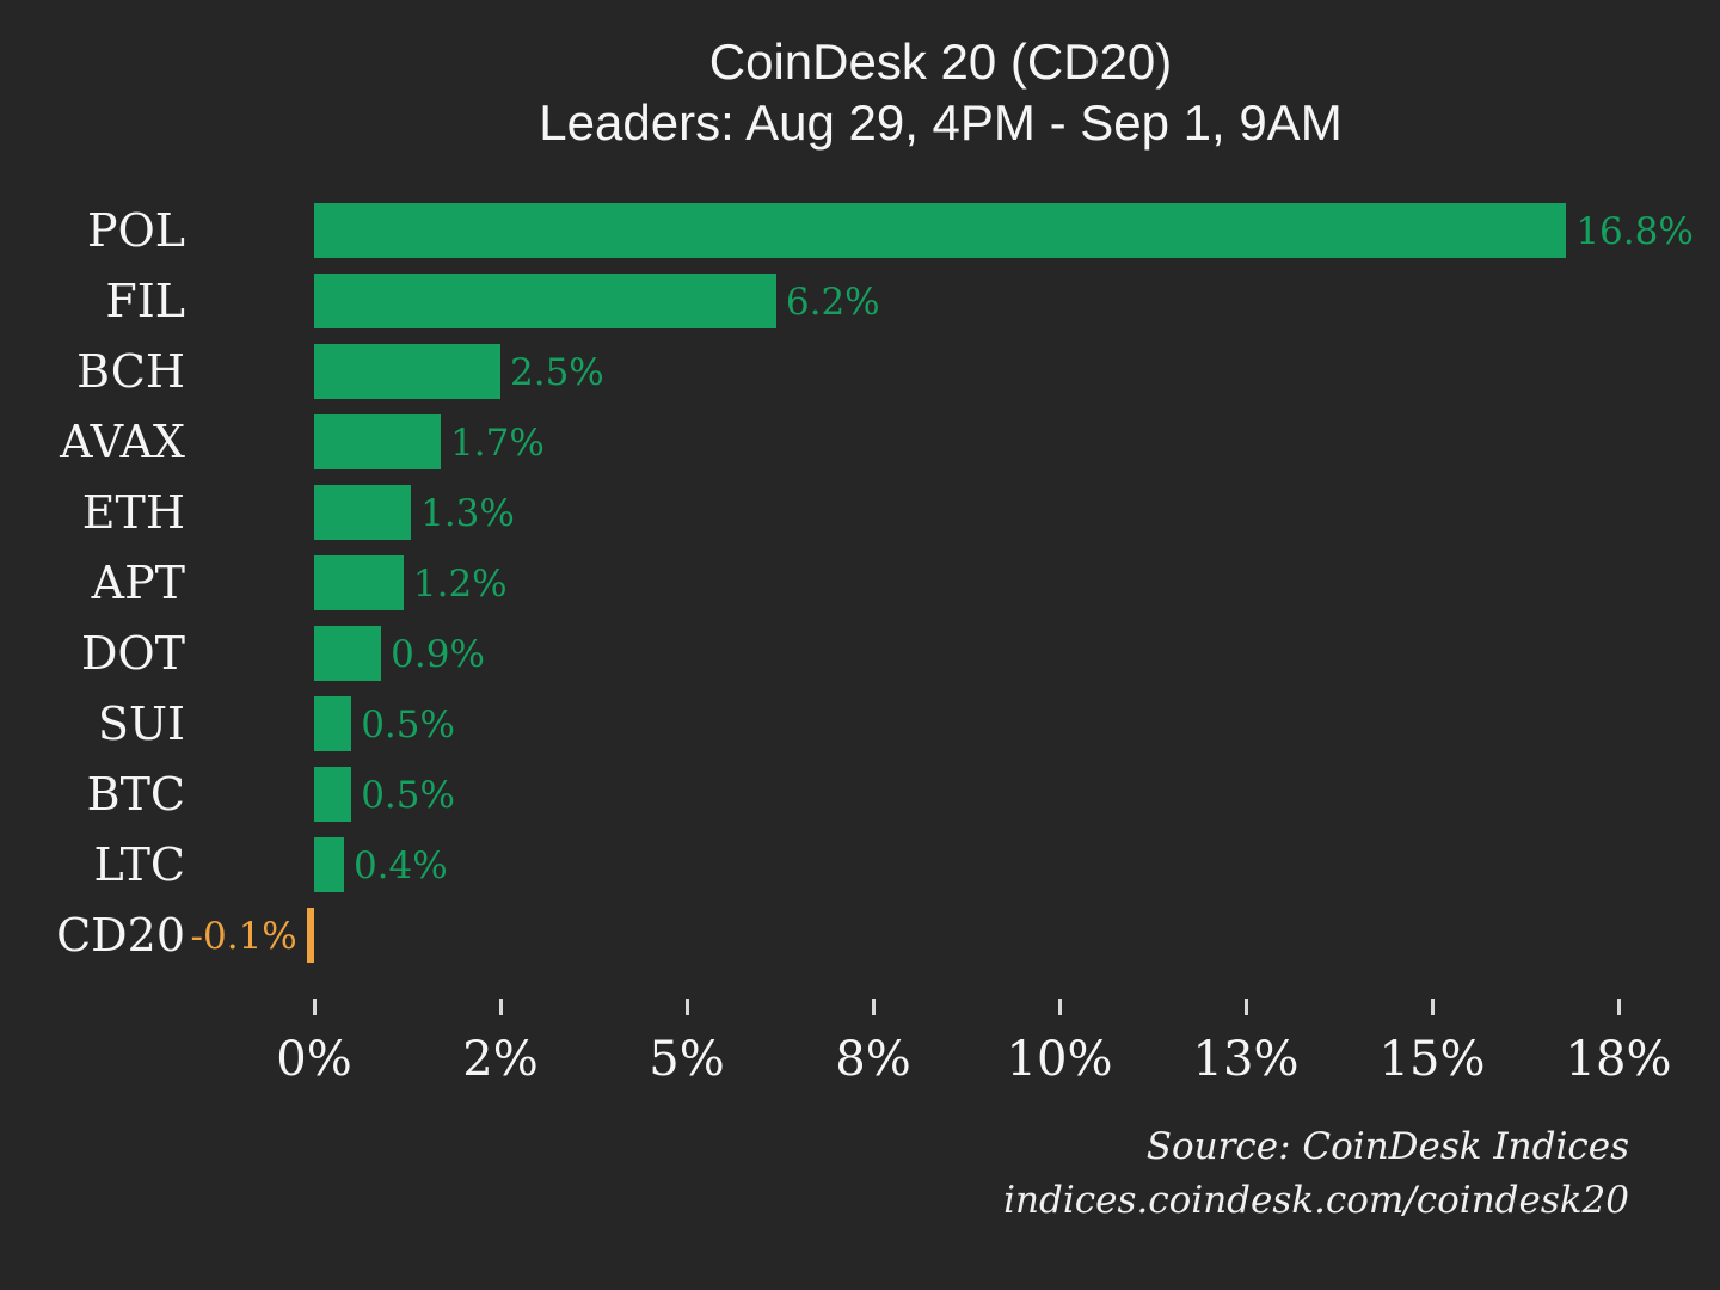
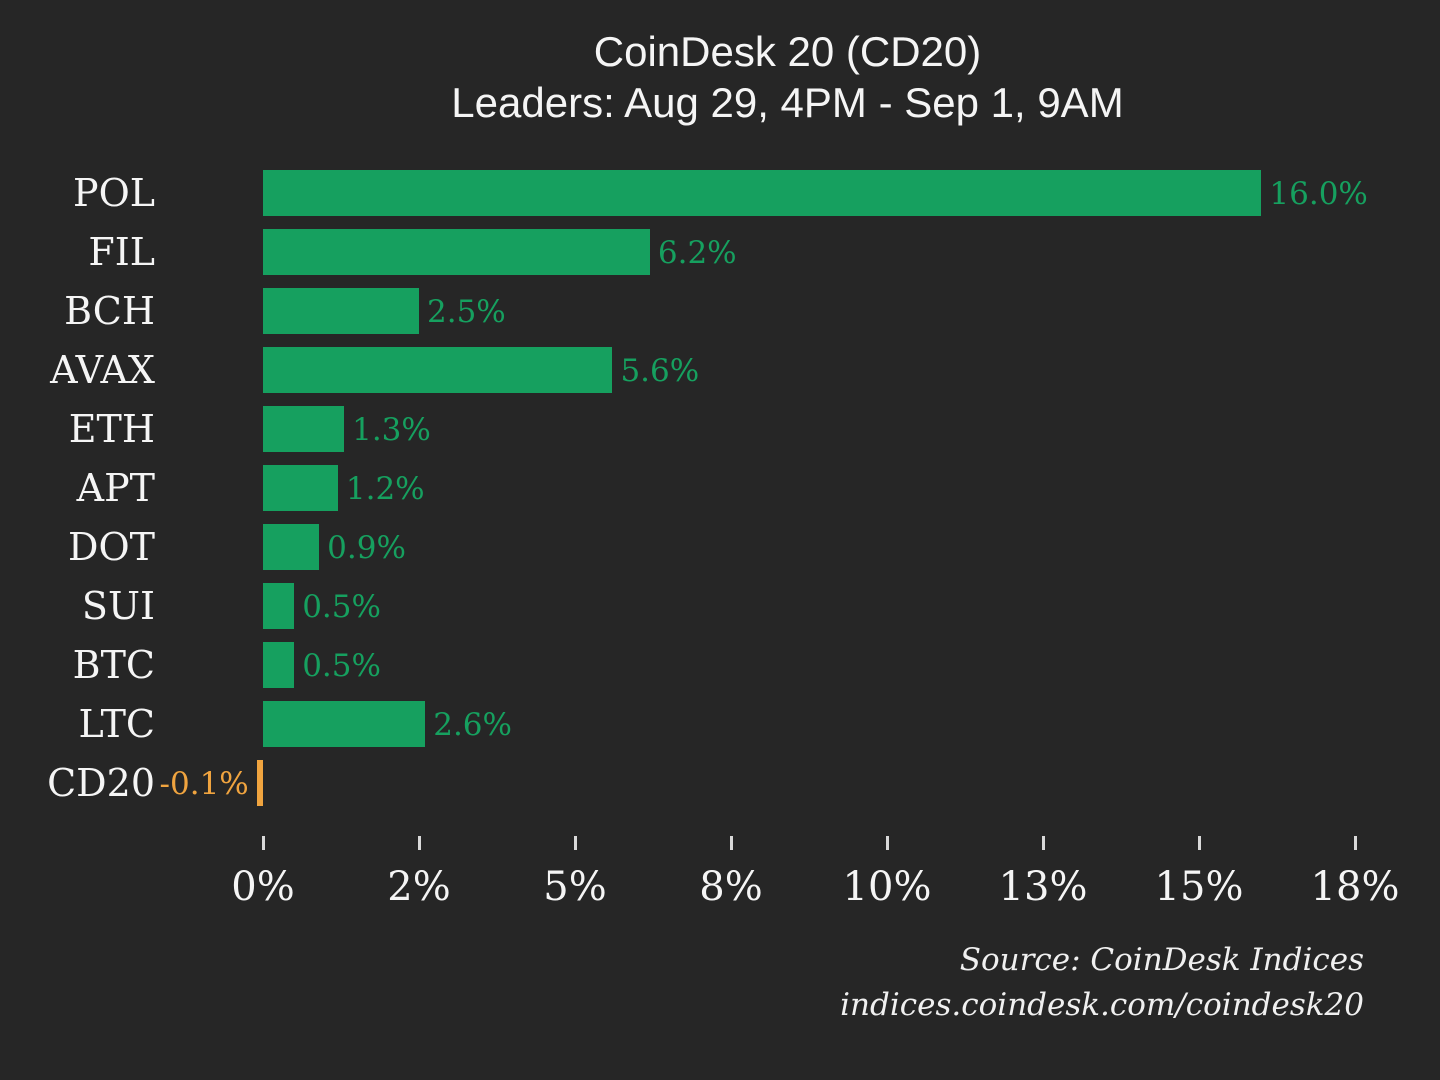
POL: 16.8% -> 16.0%
AVAX: 1.7% -> 5.6%
LTC: 0.4% -> 2.6%
